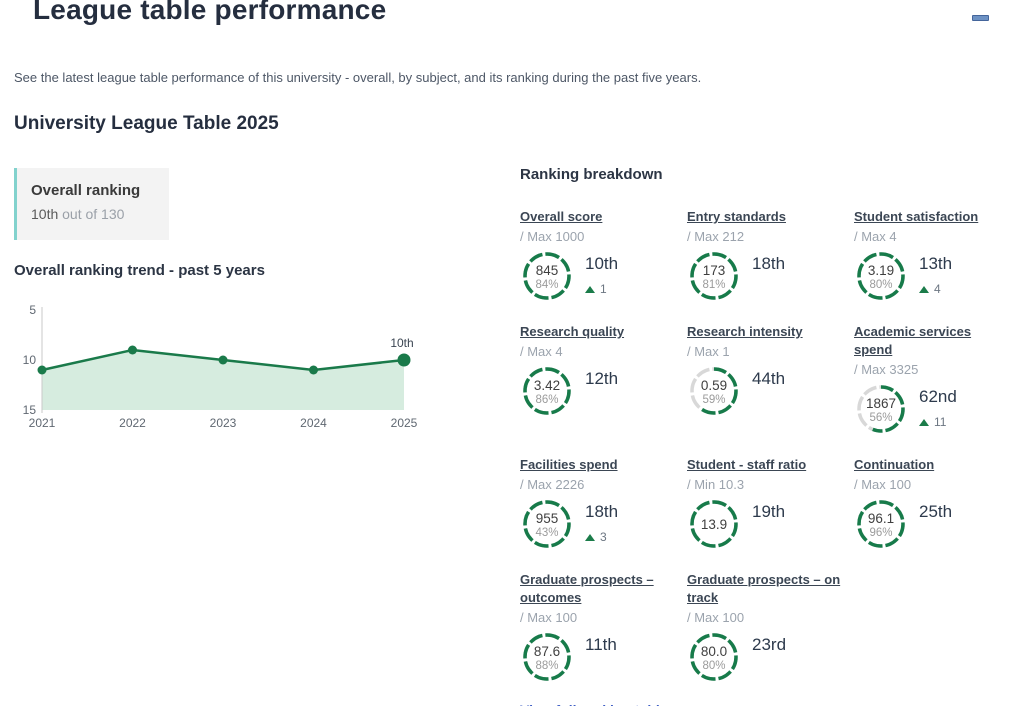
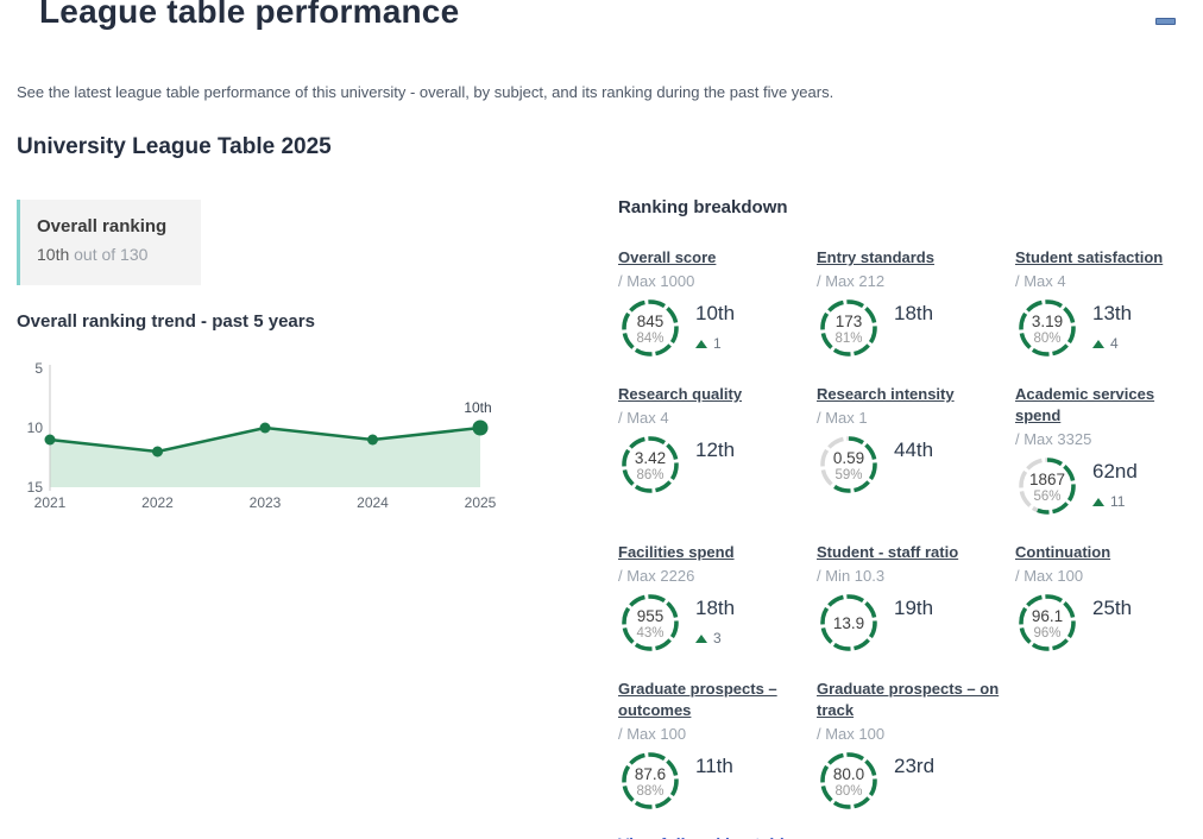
2022: 9 -> 12
